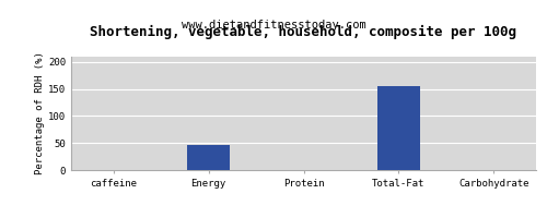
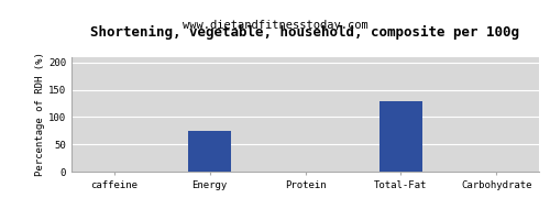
Energy: 46 -> 75
Total-Fat: 155 -> 130
